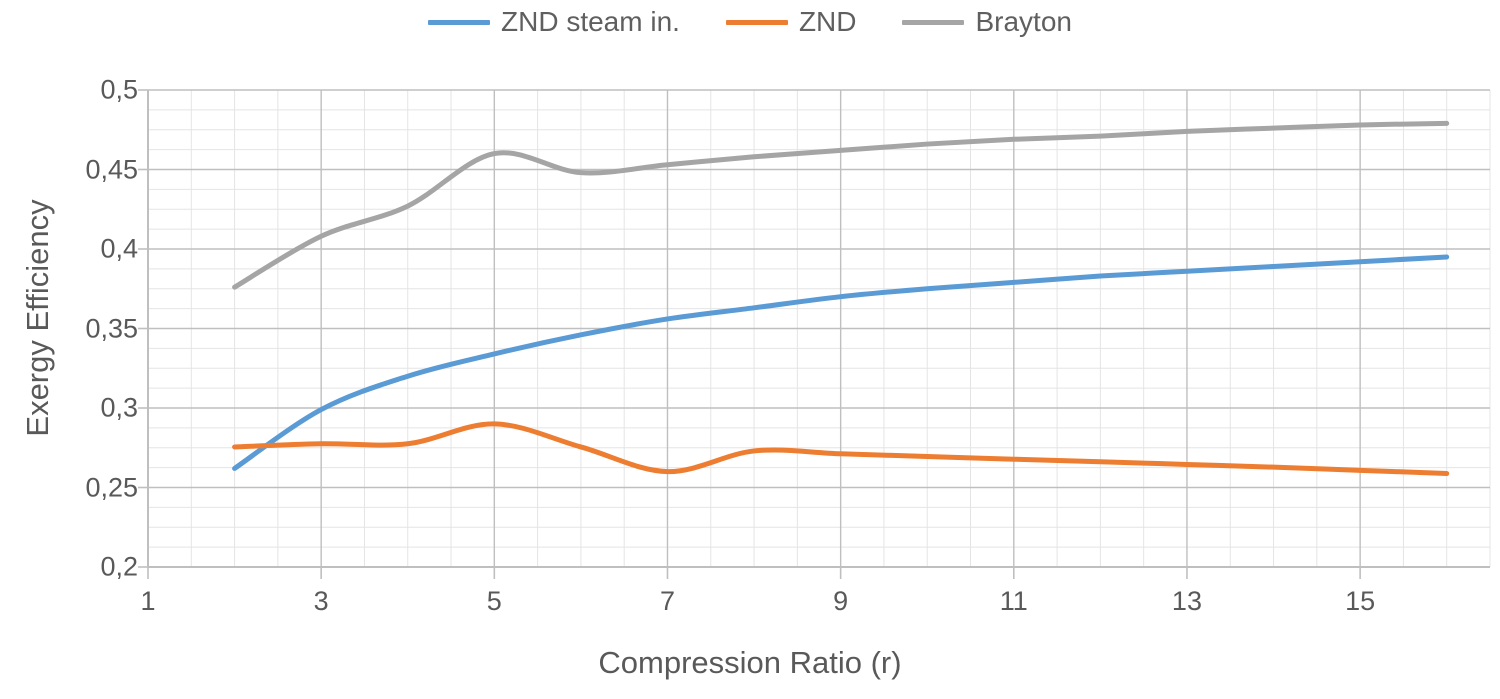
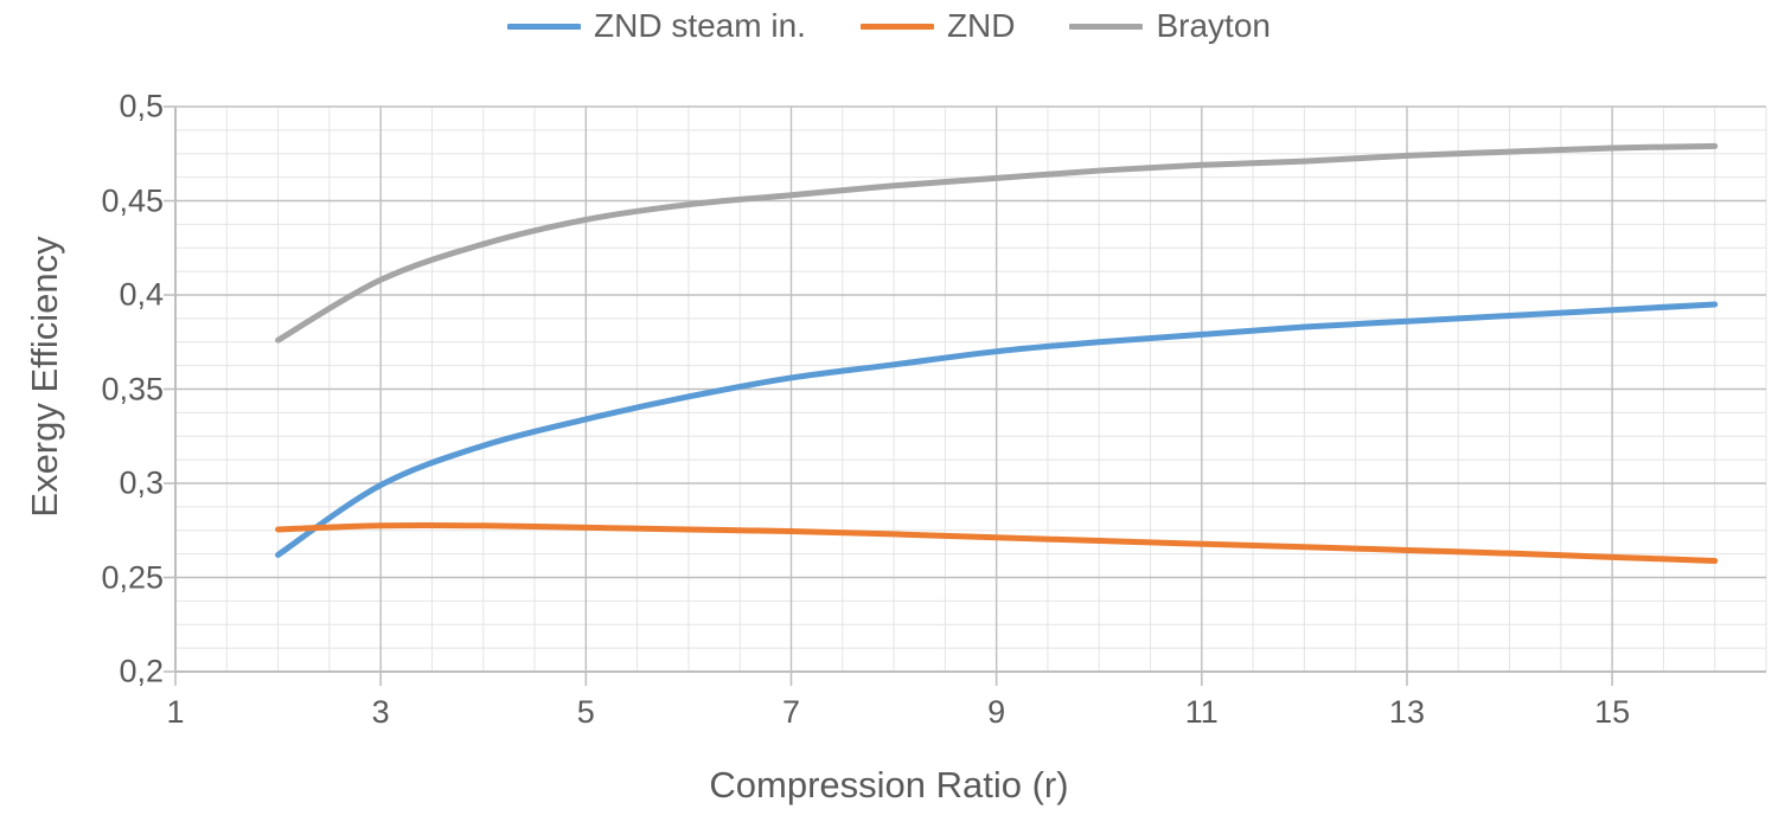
ZND/5: 0,29 -> 0,28
Brayton/5: 0,46 -> 0,44
ZND/7: 0,26 -> 0,27
